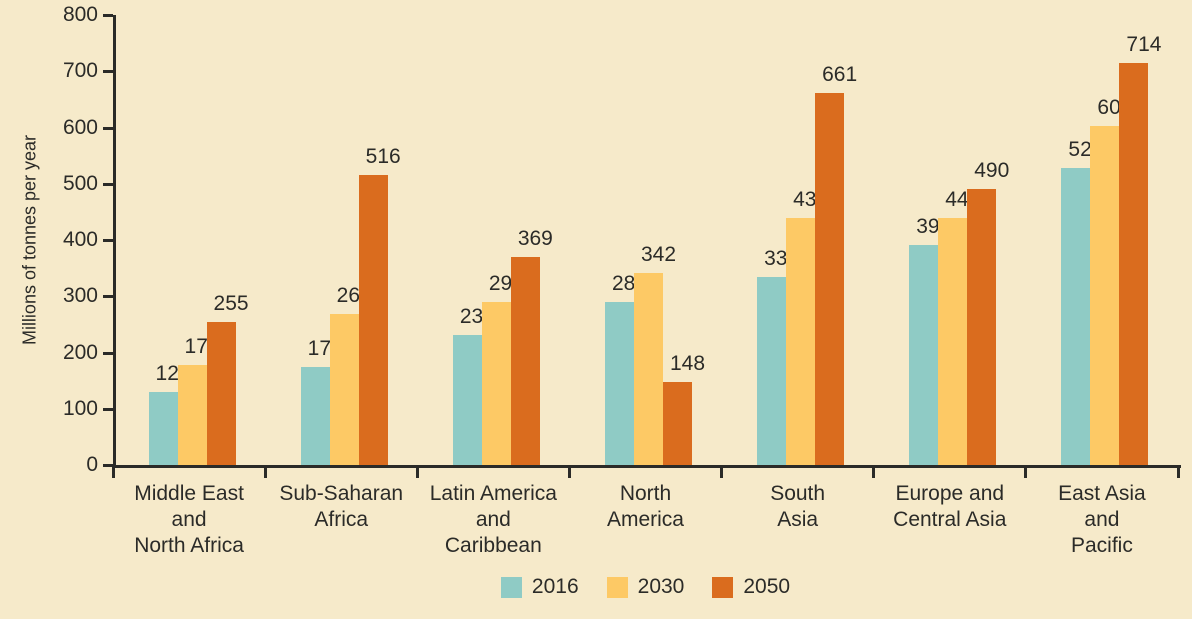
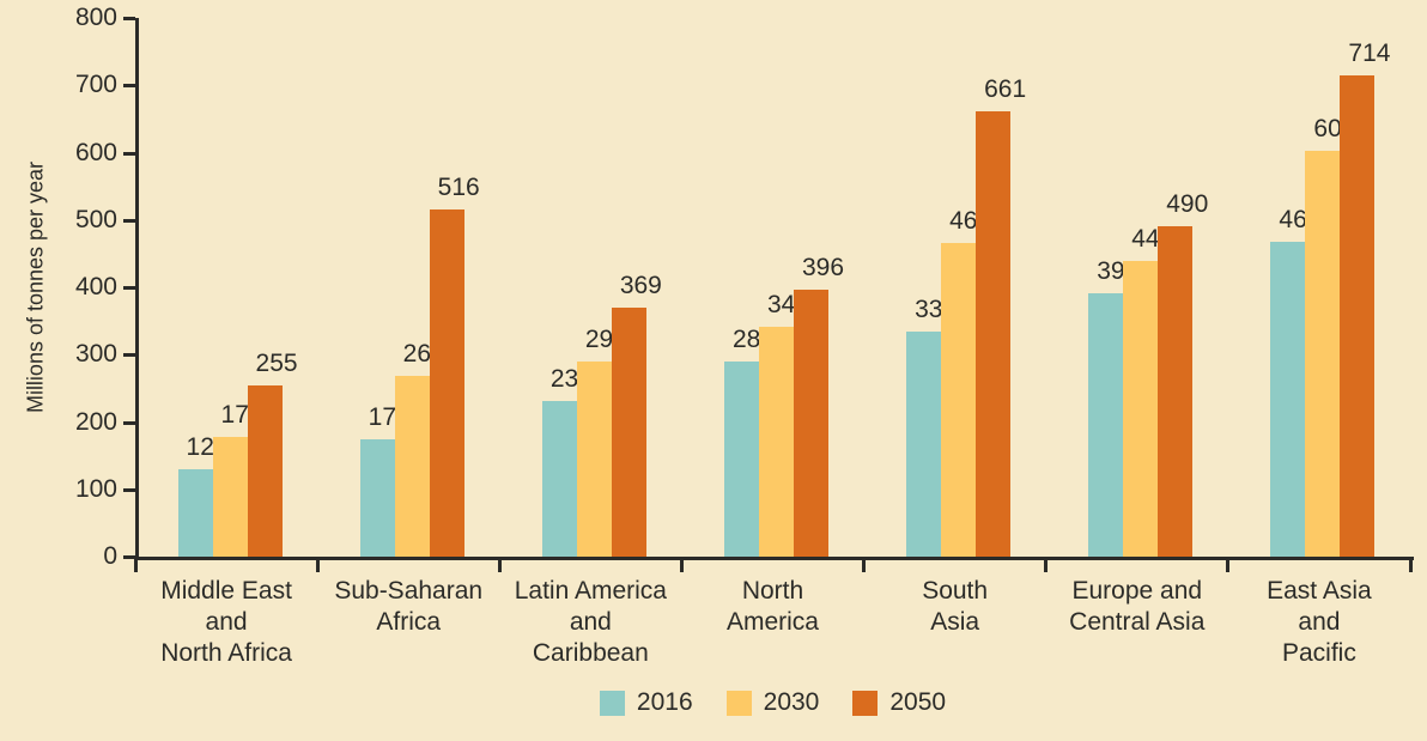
2050/North America: 148 -> 396
2030/South Asia: 439 -> 466
2016/East Asia and Pacific: 528 -> 468
